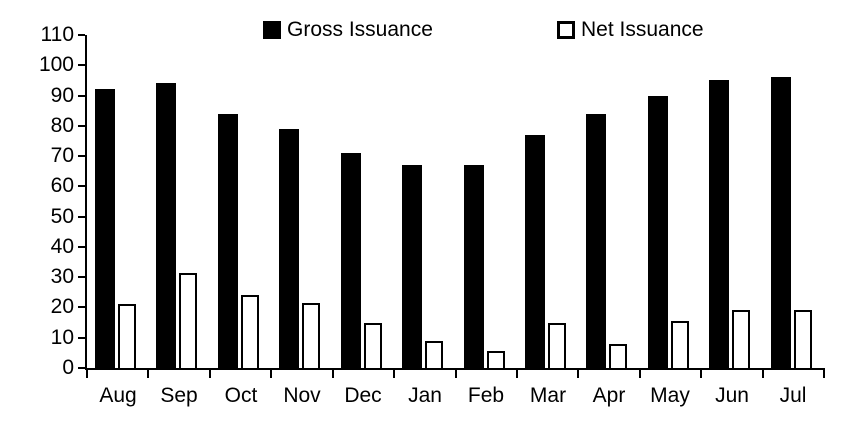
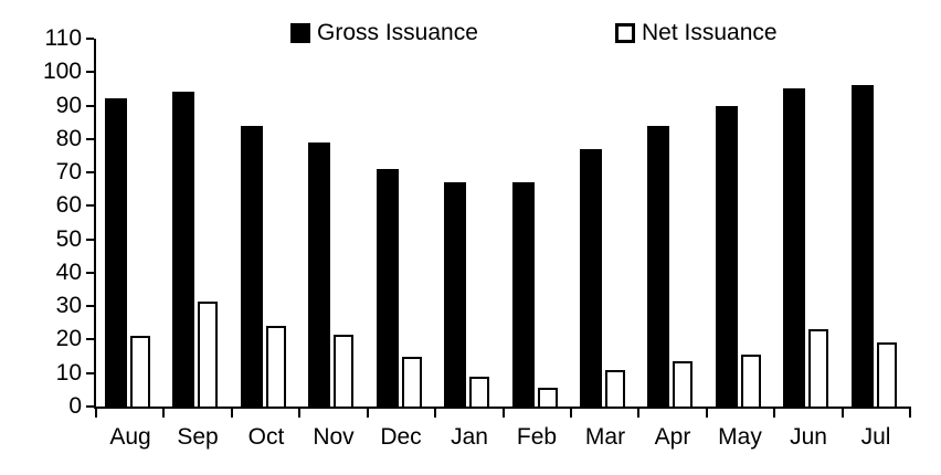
Net Issuance/Mar: 15 -> 11
Net Issuance/Apr: 8 -> 14
Net Issuance/Jun: 19 -> 23
